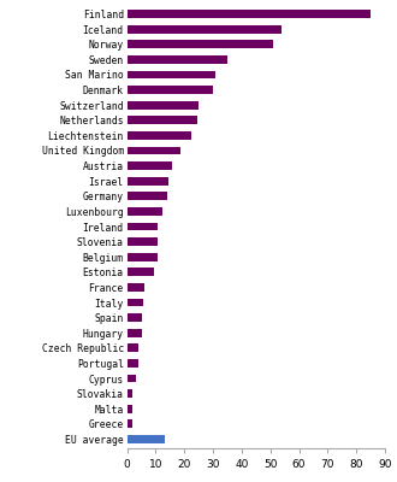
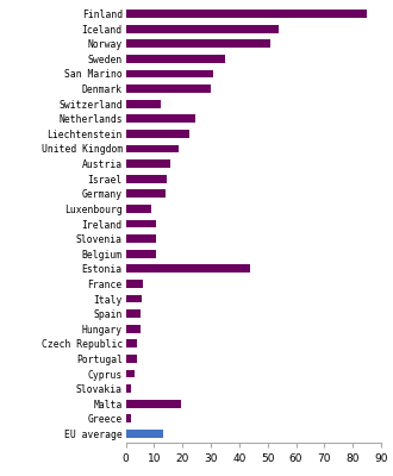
Switzerland: 25.0 -> 12.5
Luxenbourg: 12.5 -> 9.0
Estonia: 9.5 -> 44.0
Malta: 2.0 -> 19.5
